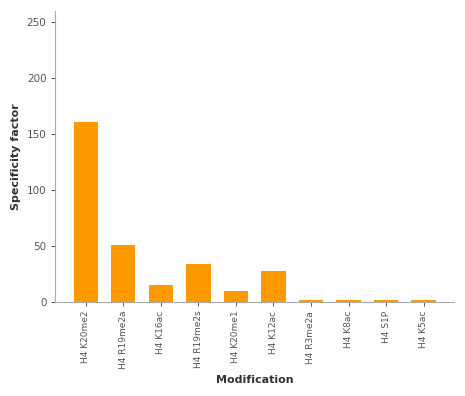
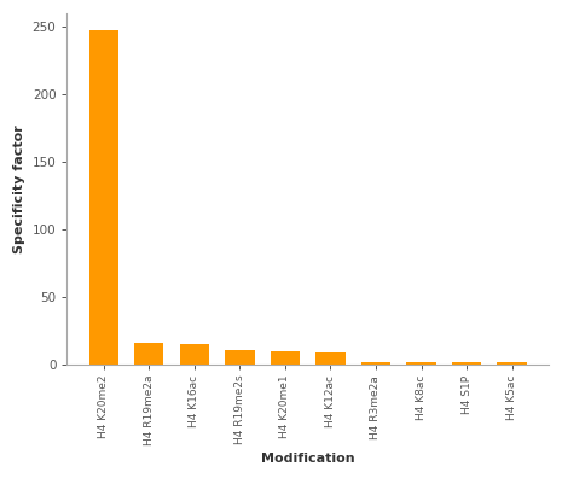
H4 K20me2: 161 -> 248
H4 R19me2a: 51 -> 16
H4 R19me2s: 34 -> 11
H4 K12ac: 28 -> 9
